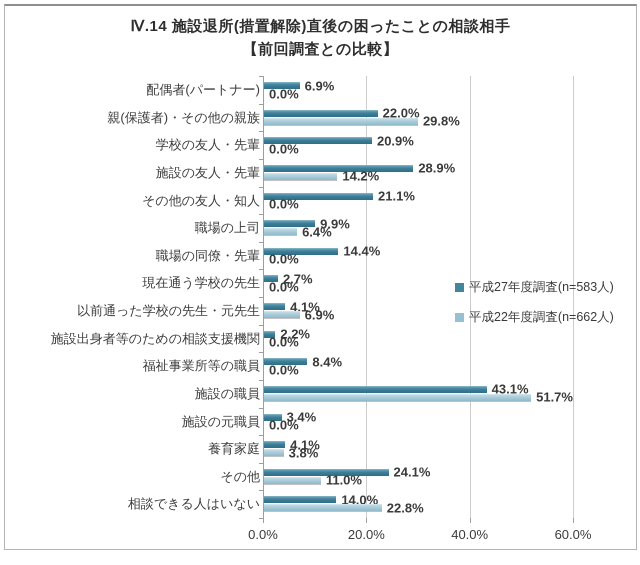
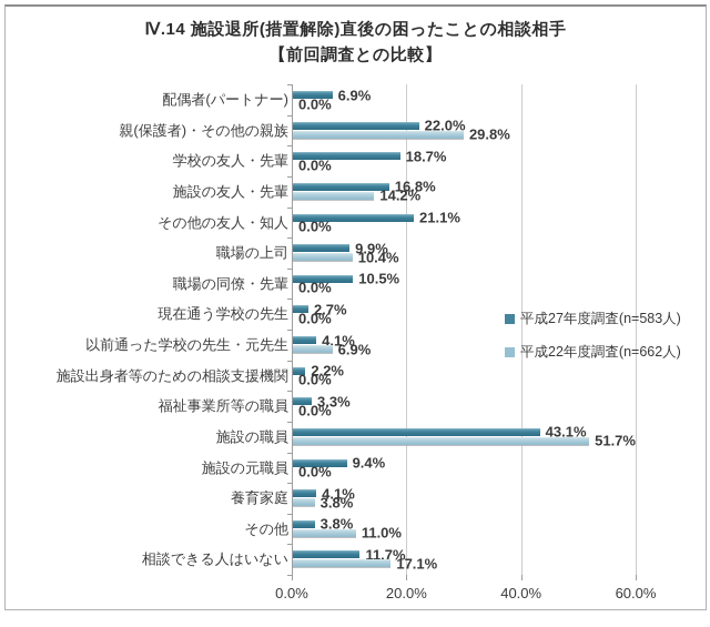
平成27年度調査(n=583人)/学校の友人・先輩: 20.9% -> 18.7%
平成27年度調査(n=583人)/施設の友人・先輩: 28.9% -> 16.8%
平成22年度調査(n=662人)/職場の上司: 6.4% -> 10.4%
平成27年度調査(n=583人)/職場の同僚・先輩: 14.4% -> 10.5%
平成27年度調査(n=583人)/福祉事業所等の職員: 8.4% -> 3.3%
平成27年度調査(n=583人)/施設の元職員: 3.4% -> 9.4%
平成27年度調査(n=583人)/その他: 24.1% -> 3.8%
平成27年度調査(n=583人)/相談できる人はいない: 14.0% -> 11.7%
平成22年度調査(n=662人)/相談できる人はいない: 22.8% -> 17.1%
